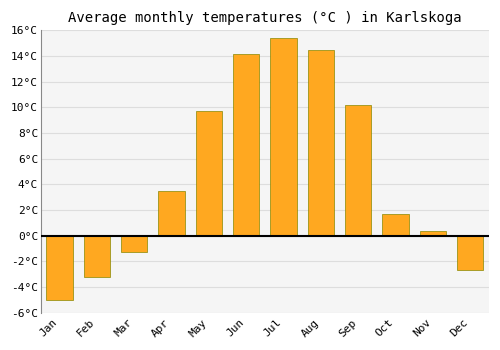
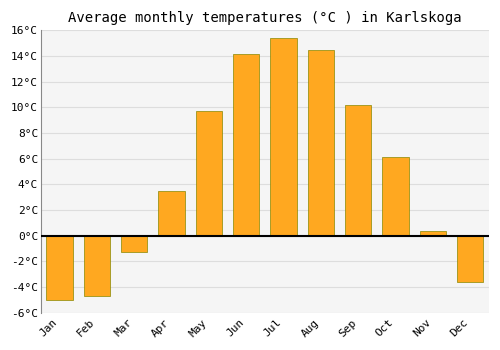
Feb: -3.2°C -> -4.7°C
Oct: 1.7°C -> 6.1°C
Dec: -2.7°C -> -3.6°C
